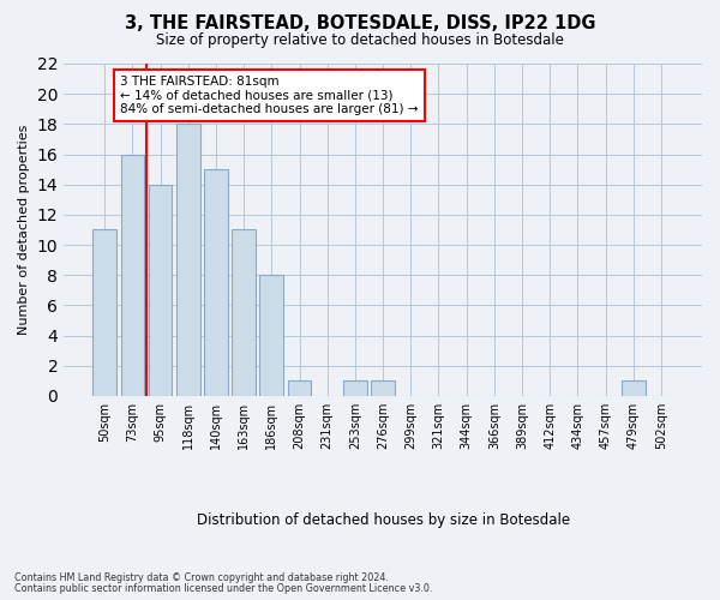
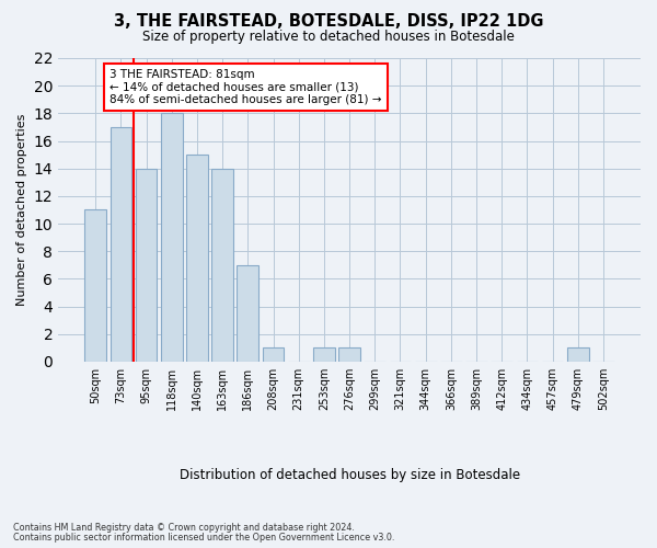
73sqm: 16 -> 17
163sqm: 11 -> 14
186sqm: 8 -> 7
